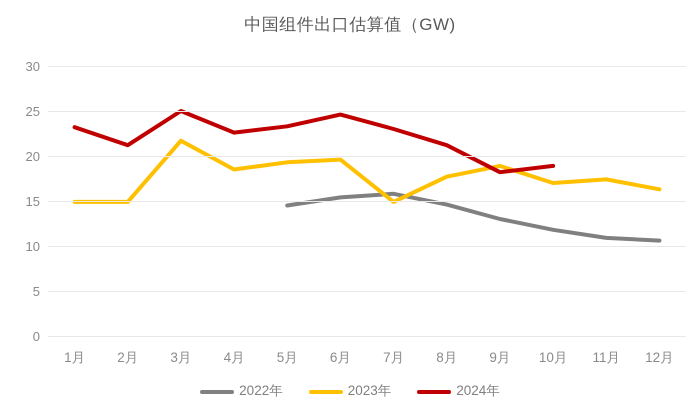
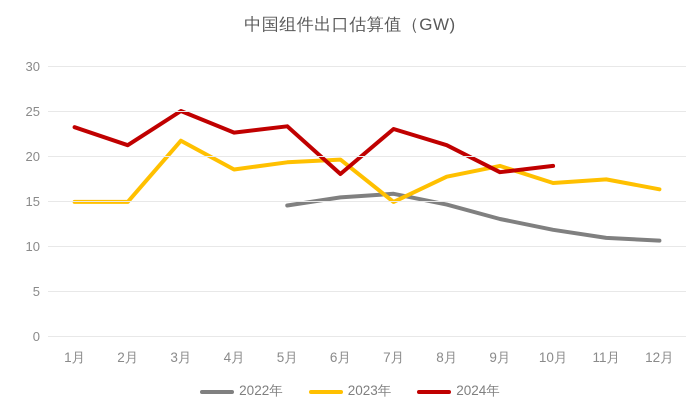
2024年/6月: 25 -> 18
